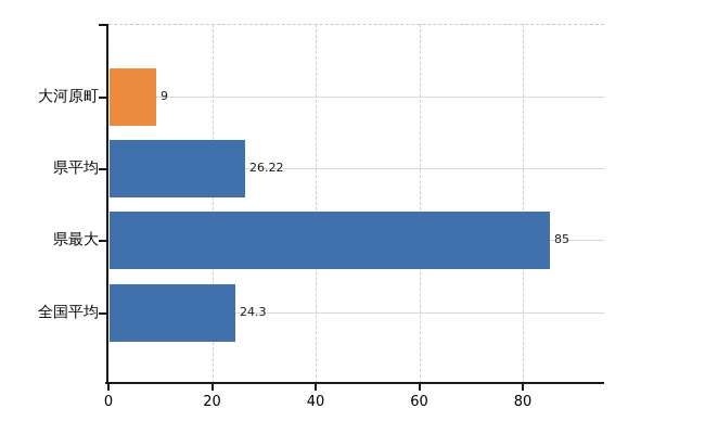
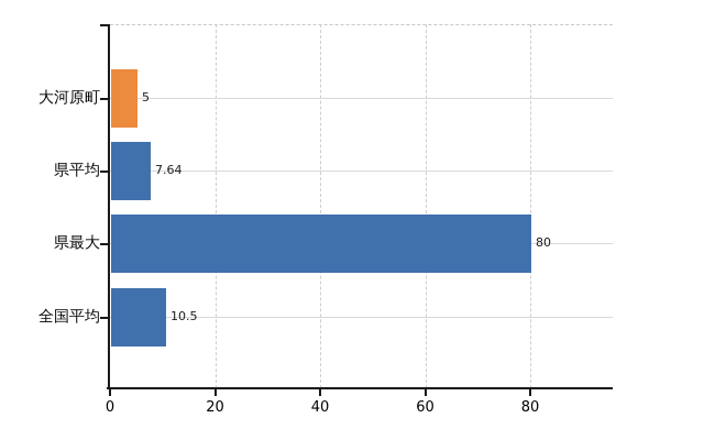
大河原町: 9 -> 5
県平均: 26.22 -> 7.64
県最大: 85 -> 80
全国平均: 24.3 -> 10.5
